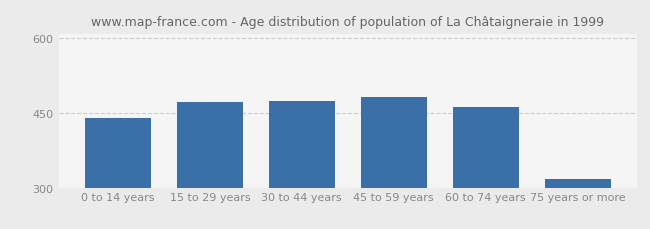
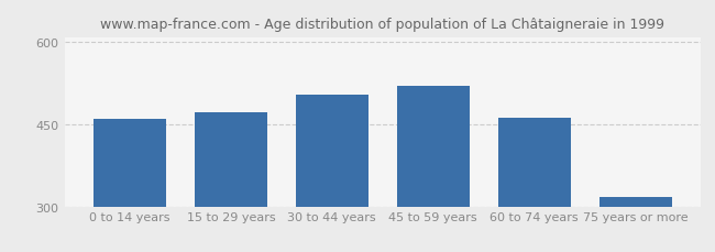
0 to 14 years: 440 -> 460
30 to 44 years: 474 -> 505
45 to 59 years: 482 -> 520
